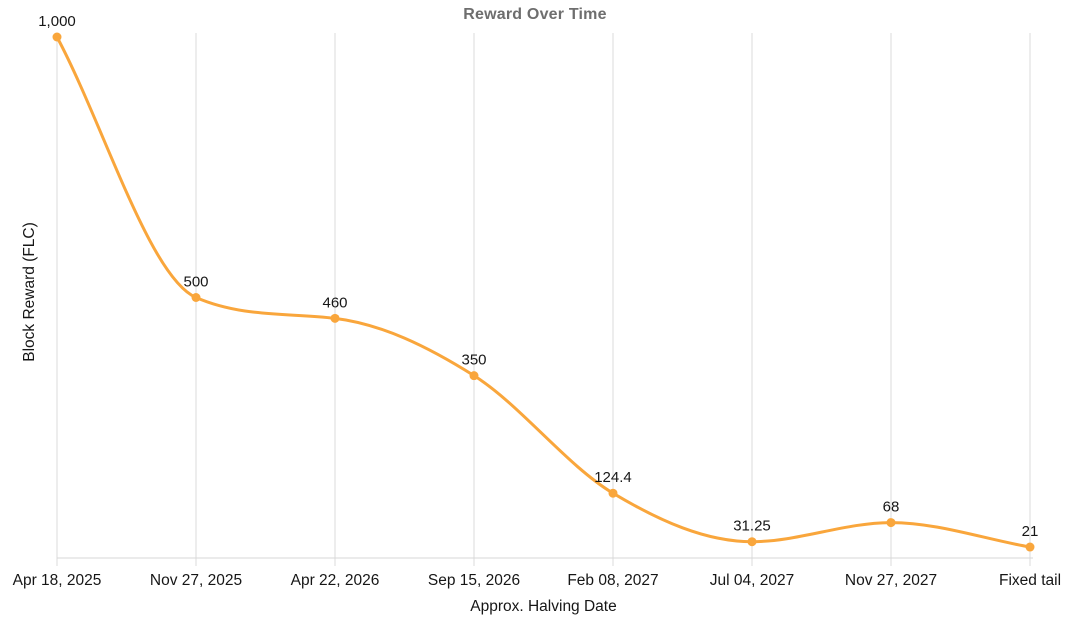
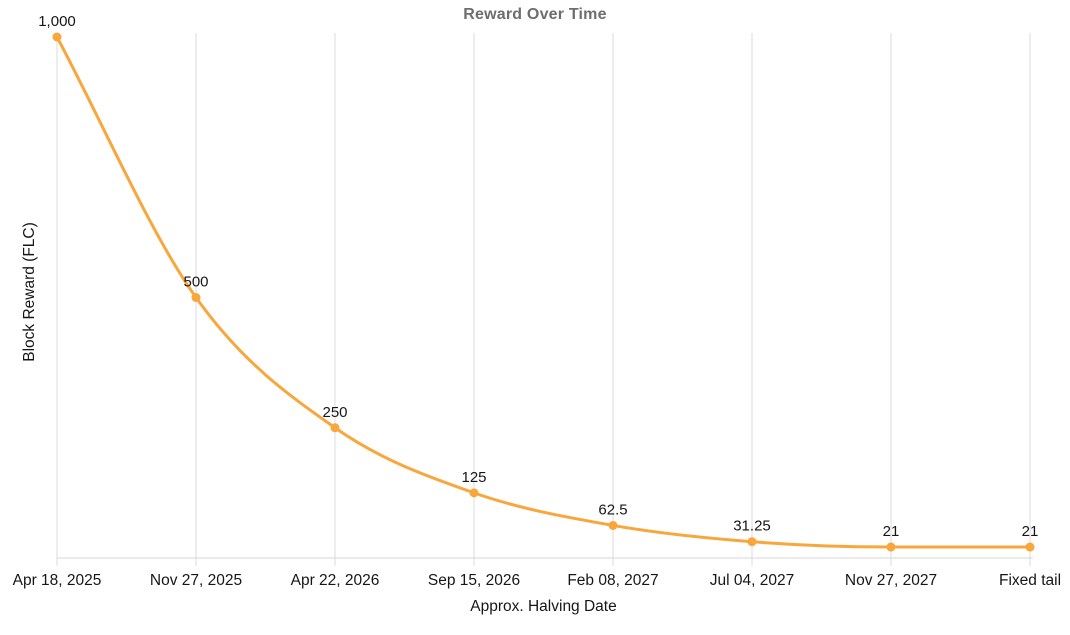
Apr 22, 2026: 460 -> 250
Sep 15, 2026: 350 -> 125
Feb 08, 2027: 124.4 -> 62.5
Nov 27, 2027: 68 -> 21
